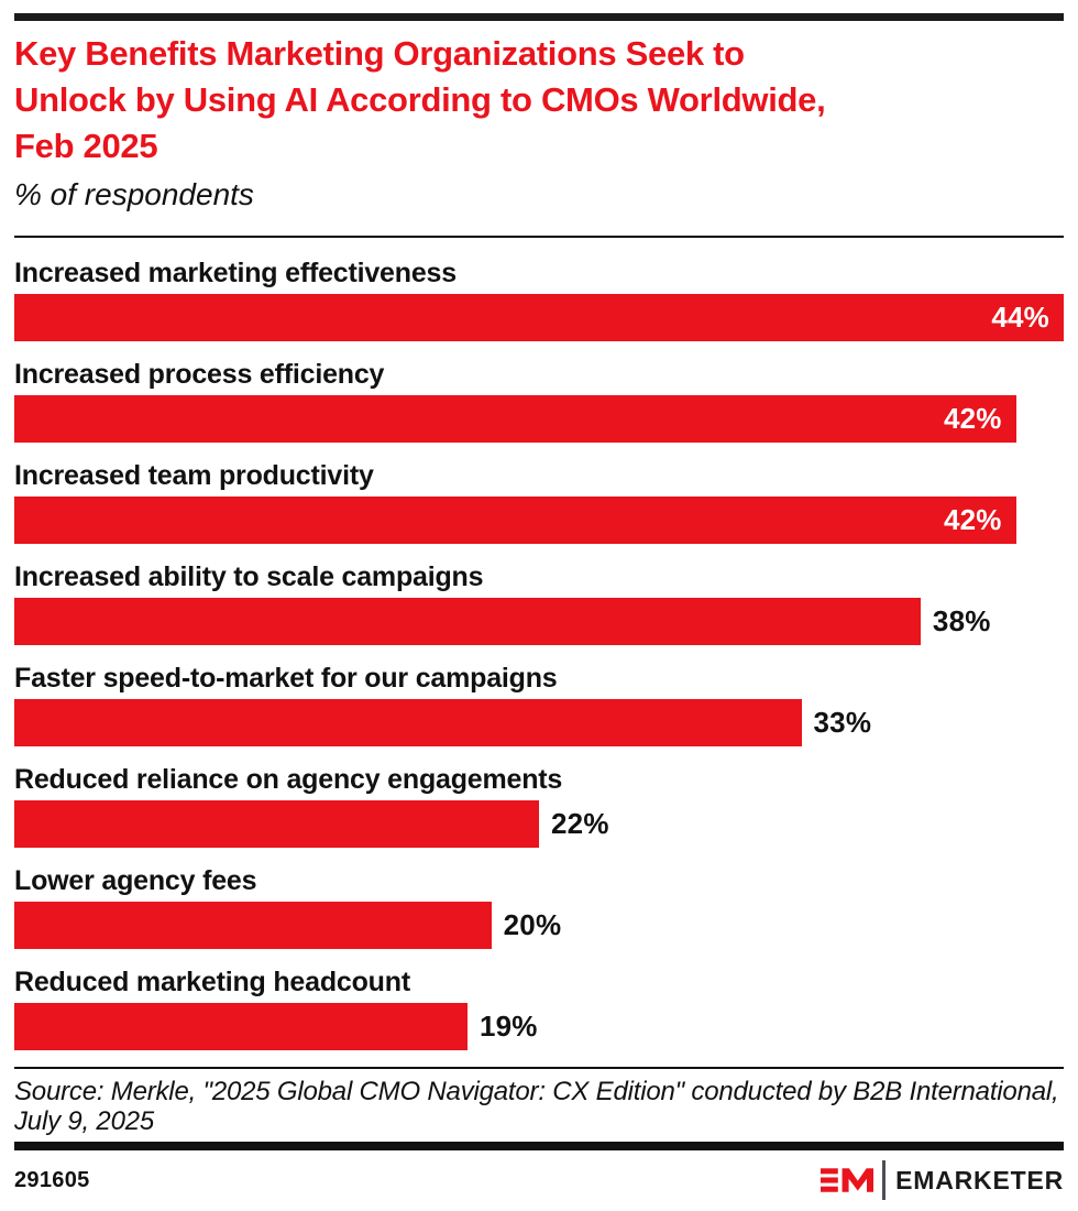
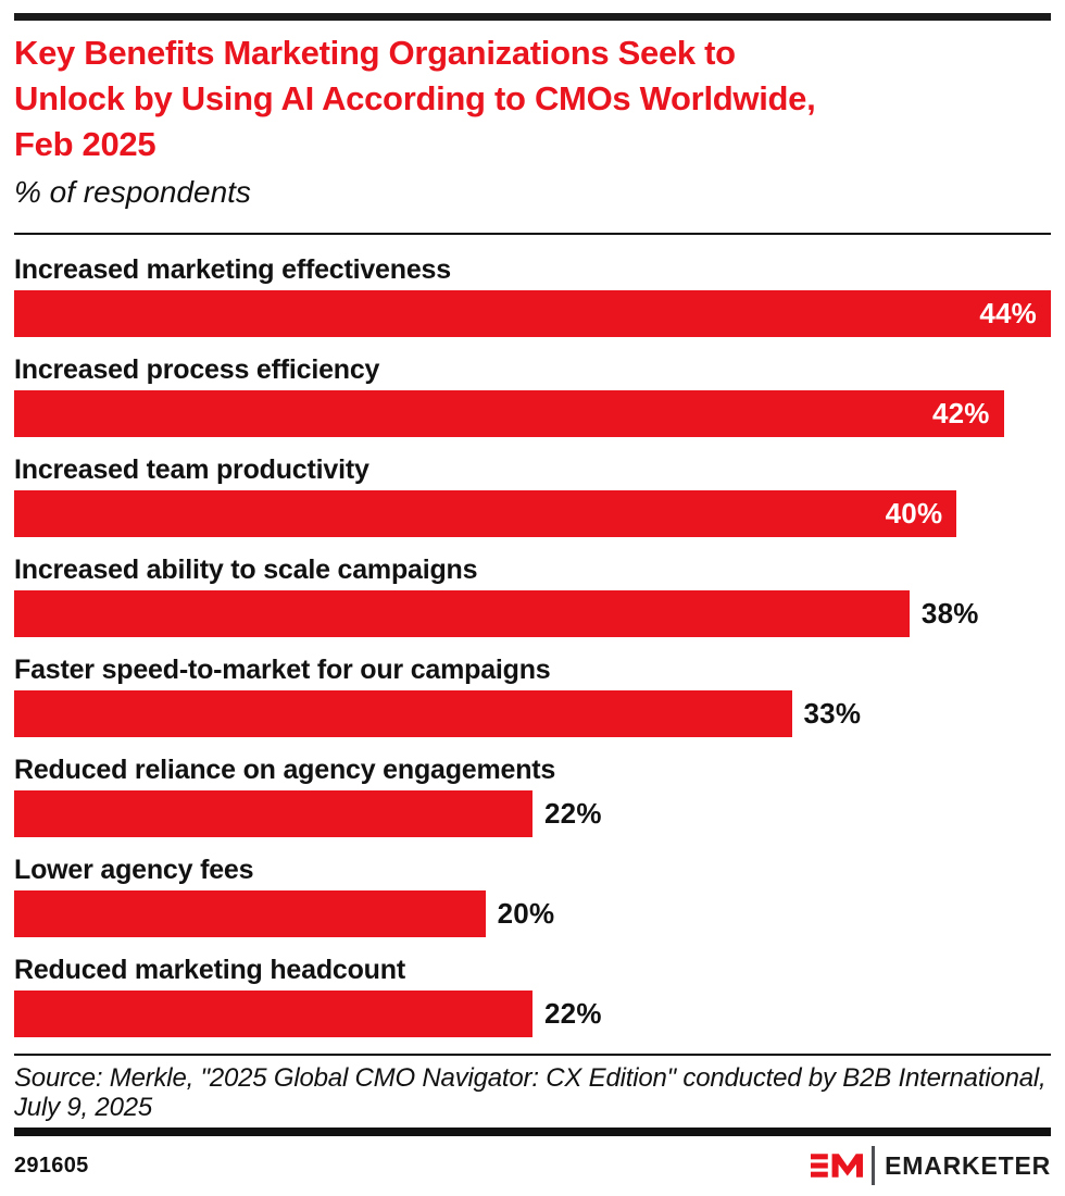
Increased team productivity: 42% -> 40%
Reduced marketing headcount: 19% -> 22%
